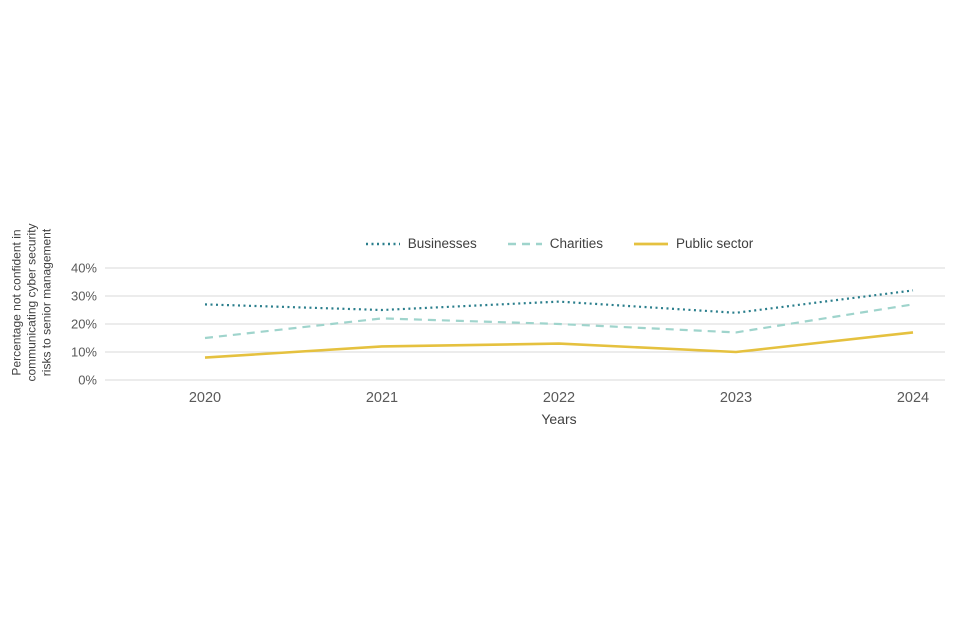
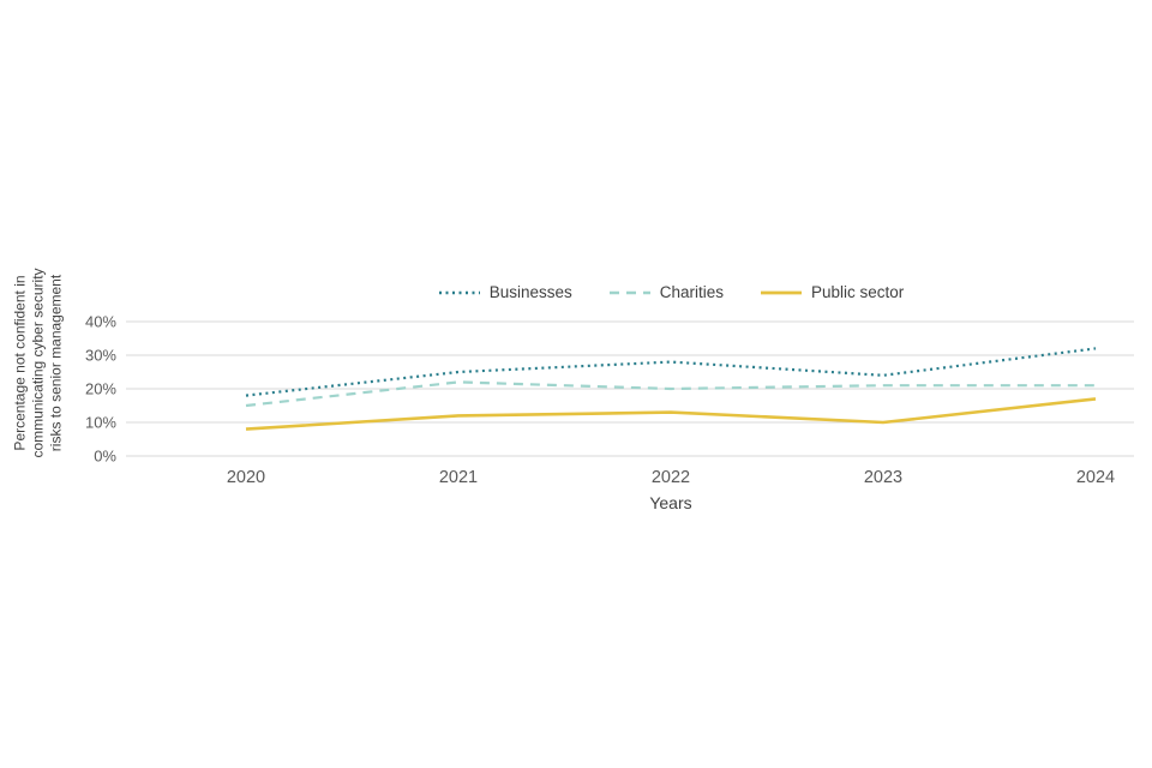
Businesses/2020: 27% -> 18%
Charities/2023: 17% -> 21%
Charities/2024: 27% -> 21%
